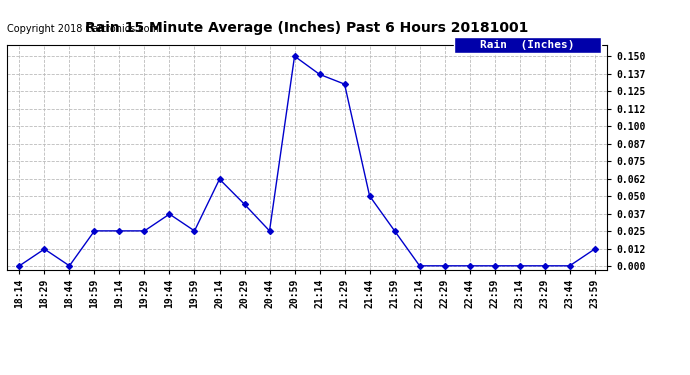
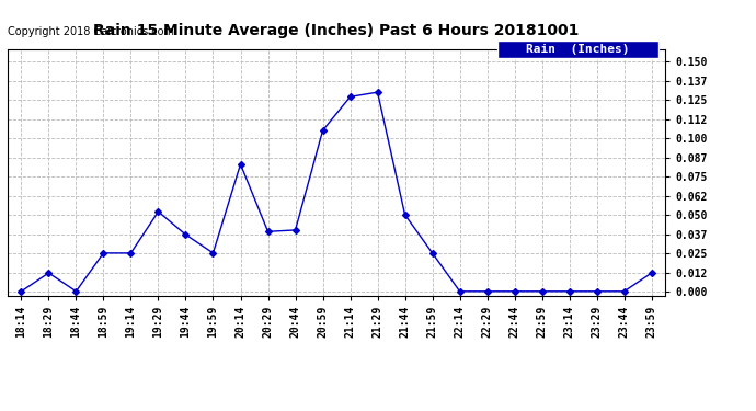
19:29: 0.025 -> 0.052
20:14: 0.062 -> 0.083
20:29: 0.044 -> 0.039
20:44: 0.025 -> 0.040
20:59: 0.150 -> 0.105
21:14: 0.137 -> 0.127
